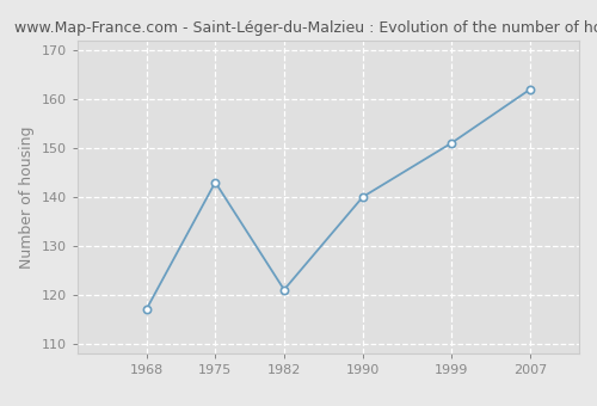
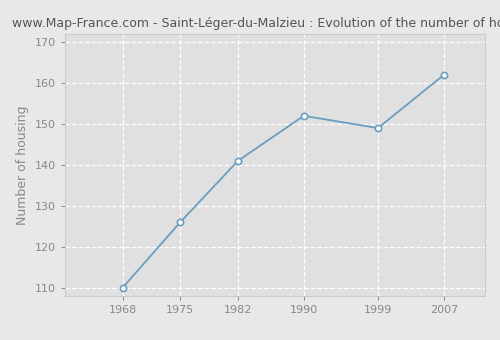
1968: 117 -> 110
1975: 143 -> 126
1982: 121 -> 141
1990: 140 -> 152
1999: 151 -> 149
